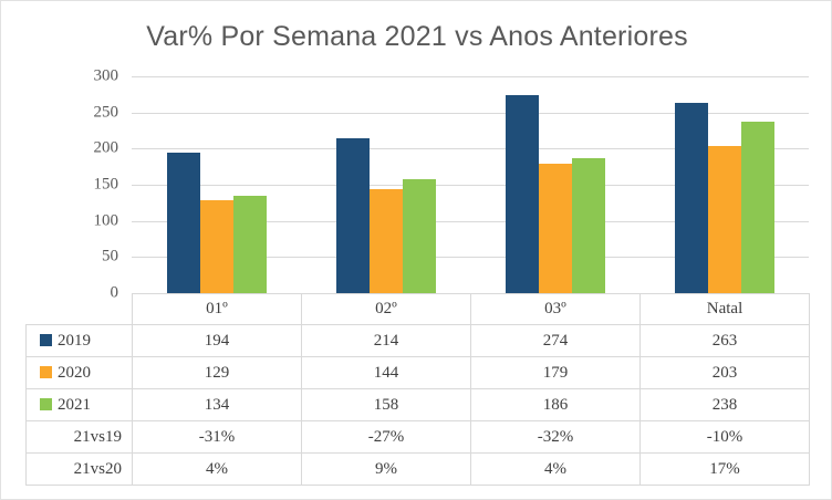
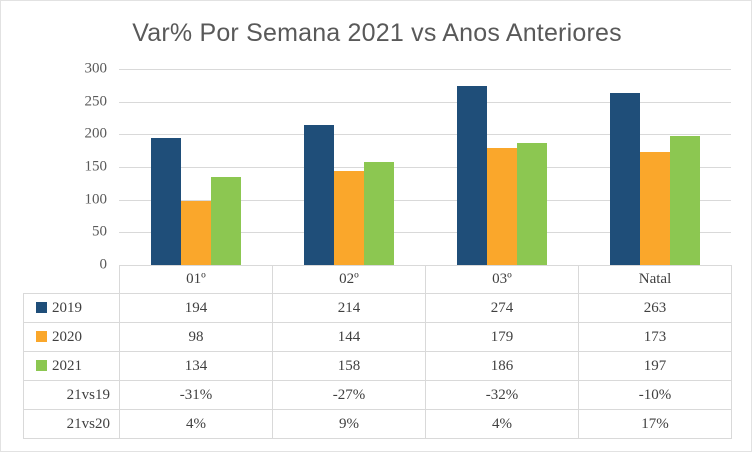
2020/01º: 129 -> 98
2020/Natal: 203 -> 173
2021/Natal: 238 -> 197
